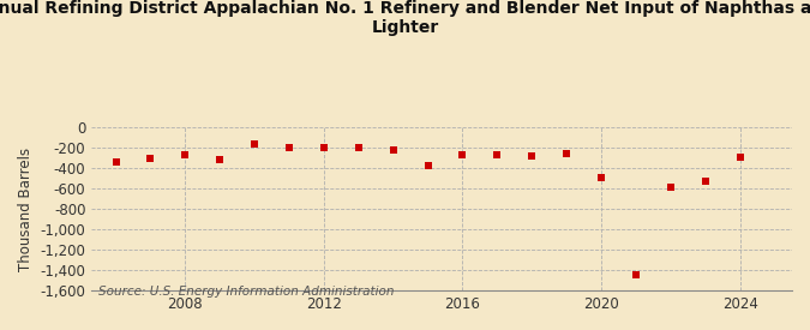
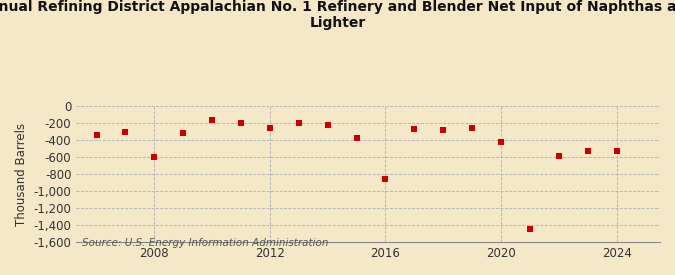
2008: -270 -> -600
2012: -200 -> -260
2016: -270 -> -860
2020: -490 -> -420
2024: -300 -> -520
